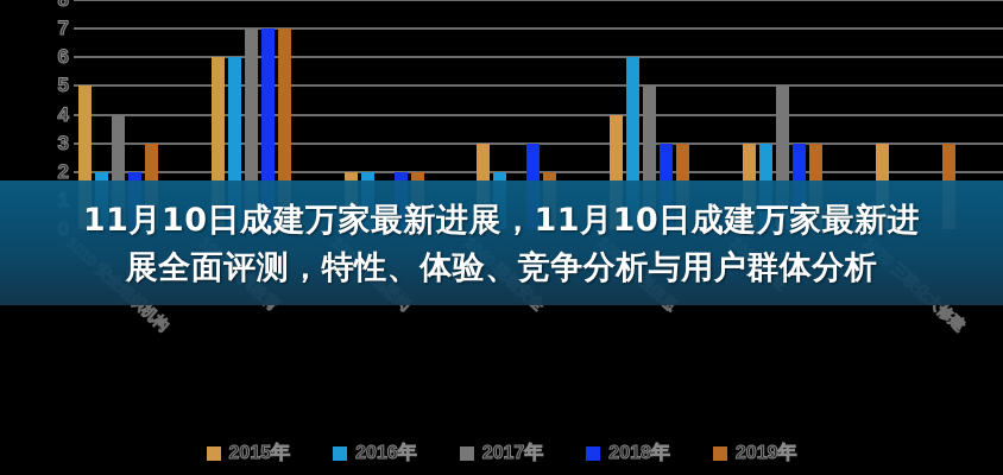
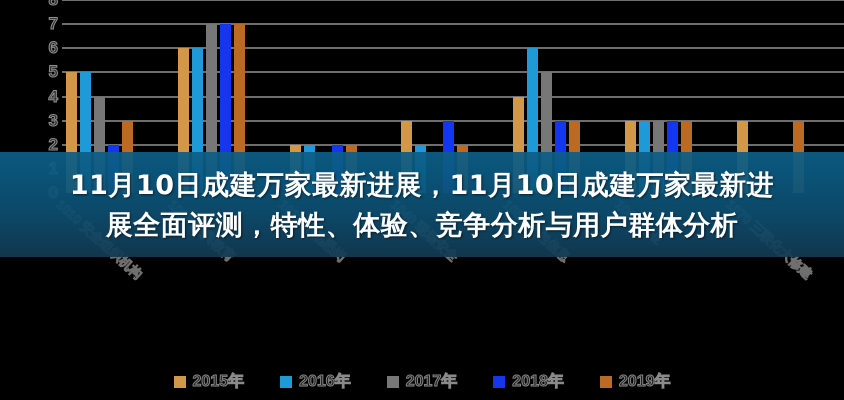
2016年/1010 安全组织机构: 2 -> 5
2017年/1060 作业: 5 -> 3
